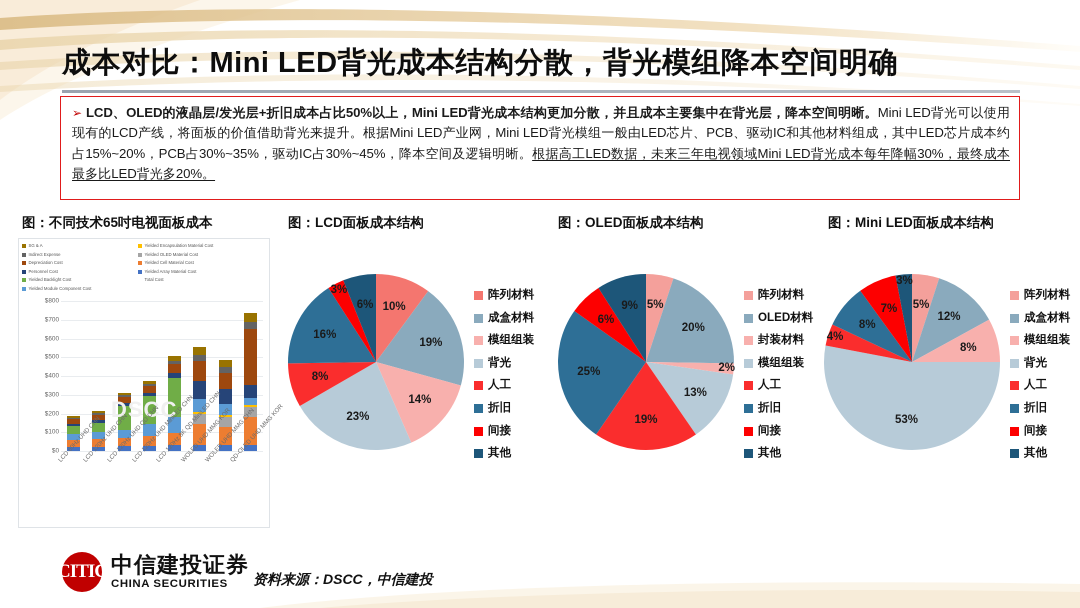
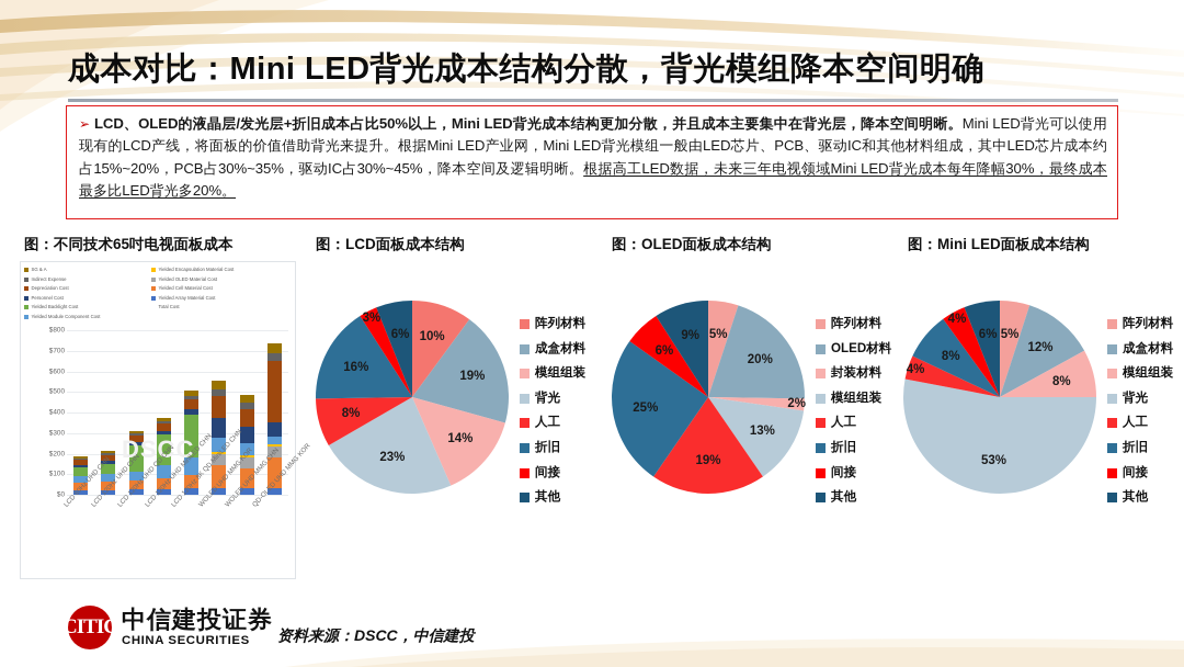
图：Mini LED面板成本结构/间接: 7% -> 4%
图：Mini LED面板成本结构/其他: 3% -> 6%
